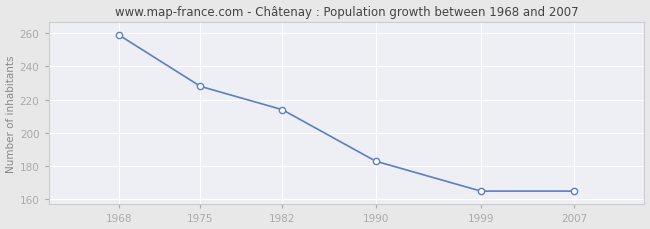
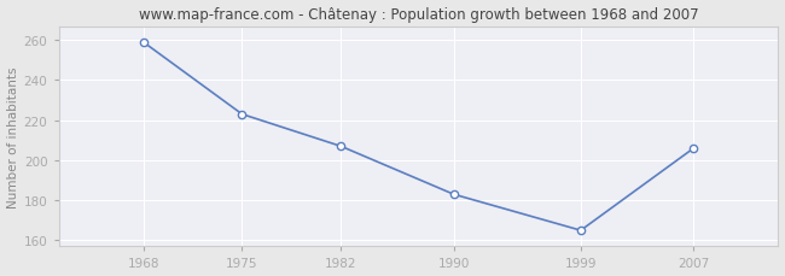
1975: 228 -> 223
1982: 214 -> 207
2007: 165 -> 206
